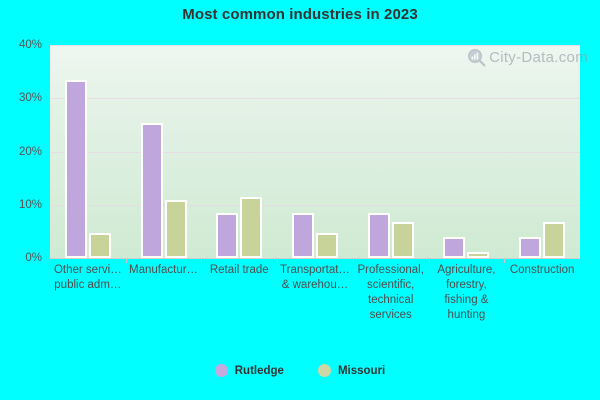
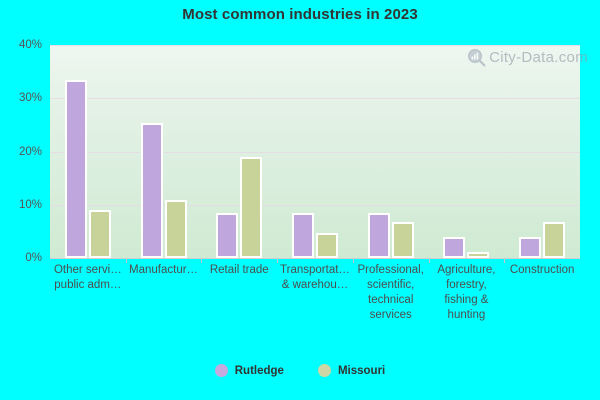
Missouri/Other servi… public adm…: 5% -> 9%
Missouri/Retail trade: 11% -> 19%
